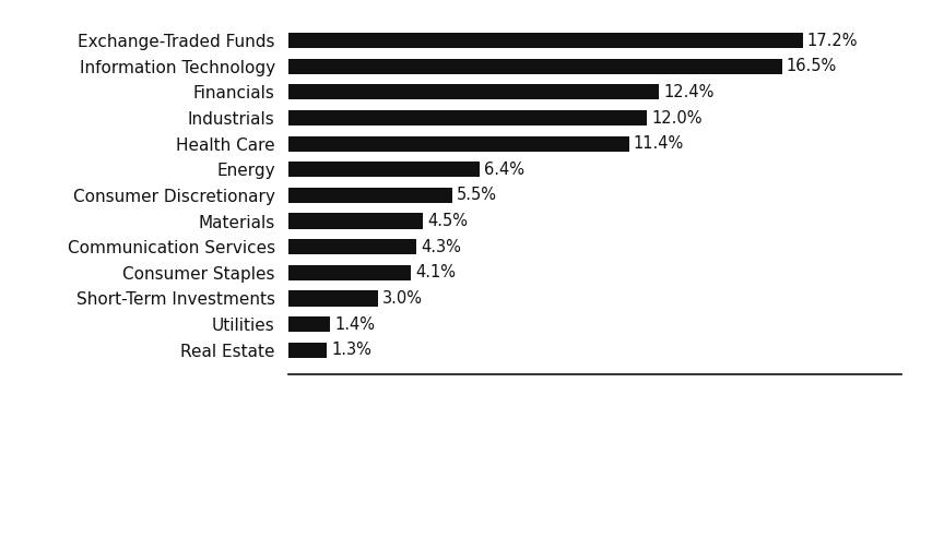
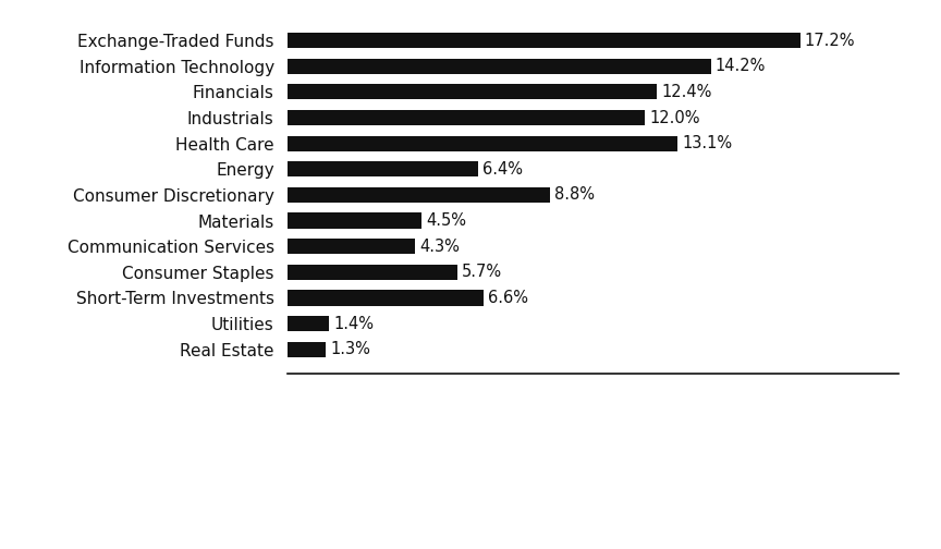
Information Technology: 16.5% -> 14.2%
Health Care: 11.4% -> 13.1%
Consumer Discretionary: 5.5% -> 8.8%
Consumer Staples: 4.1% -> 5.7%
Short-Term Investments: 3.0% -> 6.6%
